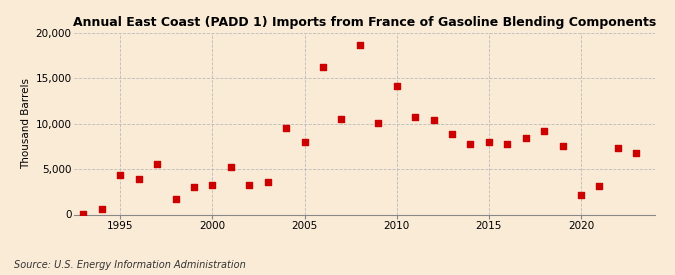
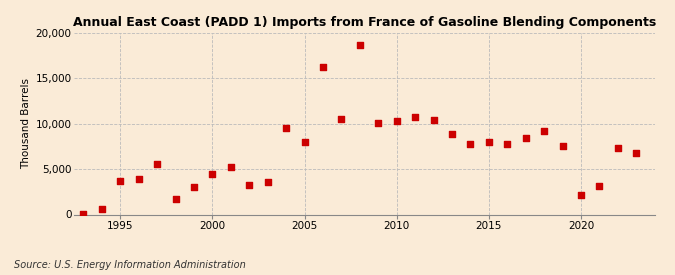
1995: 4,400 -> 3,700
2000: 3,200 -> 4,500
2010: 14,200 -> 10,300
